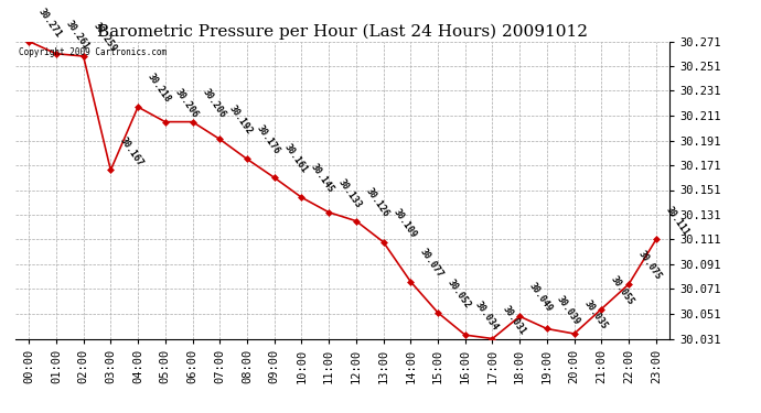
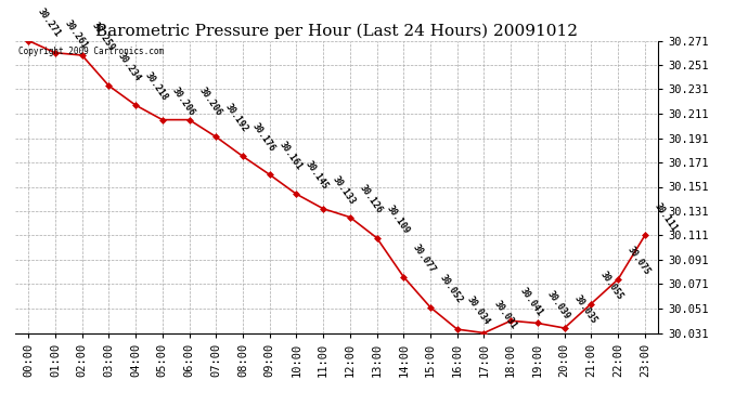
03:00: 30.167 -> 30.234
18:00: 30.049 -> 30.041
